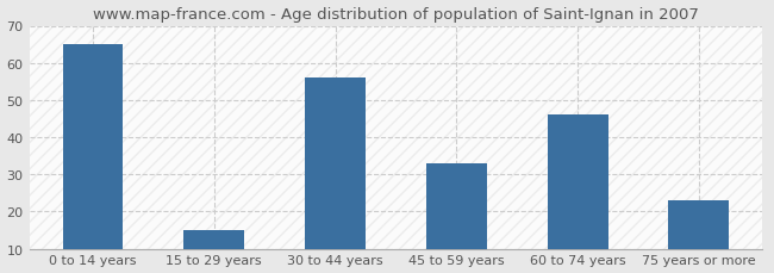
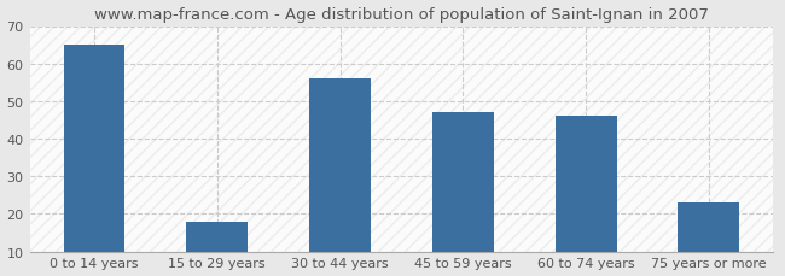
15 to 29 years: 15 -> 18
45 to 59 years: 33 -> 47
